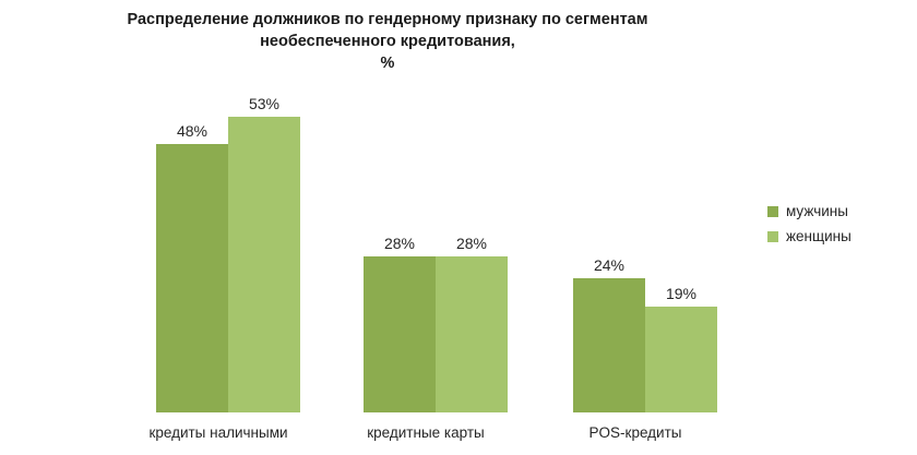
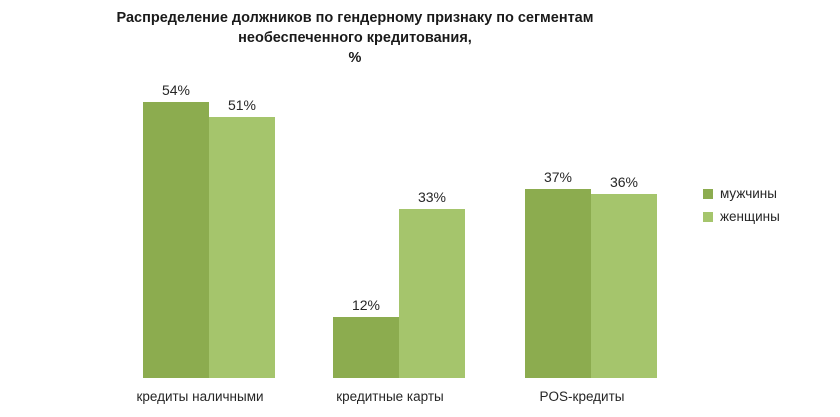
мужчины/кредиты наличными: 48% -> 54%
женщины/кредиты наличными: 53% -> 51%
мужчины/кредитные карты: 28% -> 12%
женщины/кредитные карты: 28% -> 33%
мужчины/POS-кредиты: 24% -> 37%
женщины/POS-кредиты: 19% -> 36%
